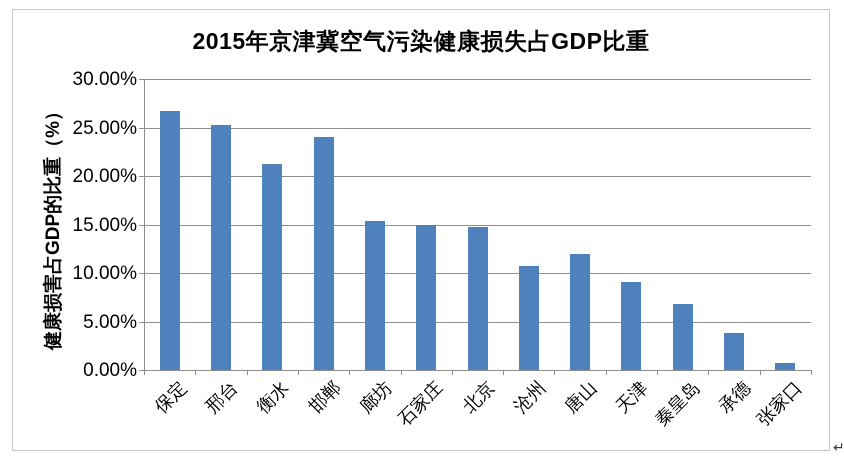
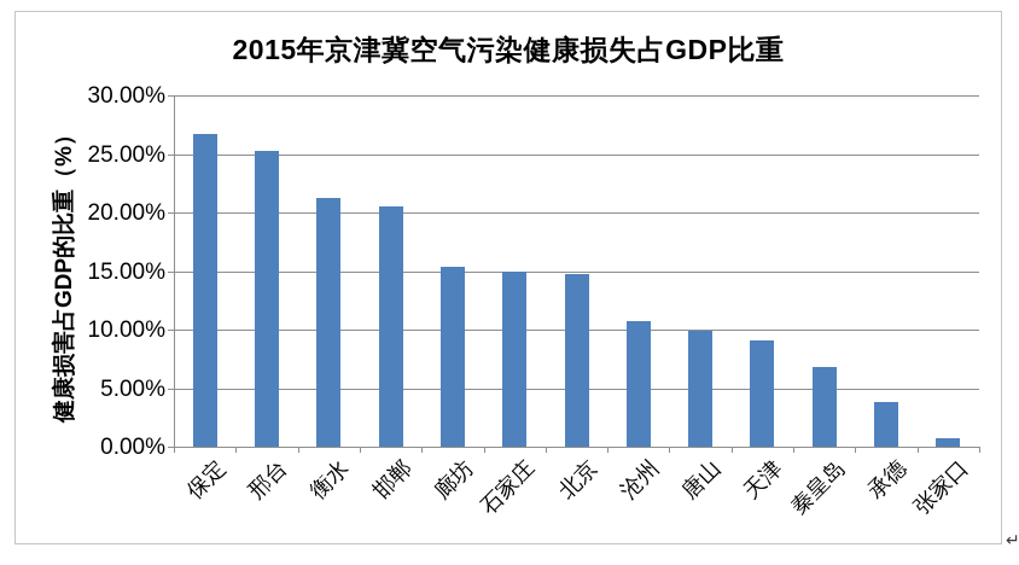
邯郸: 24% -> 20%
唐山: 12% -> 10%
